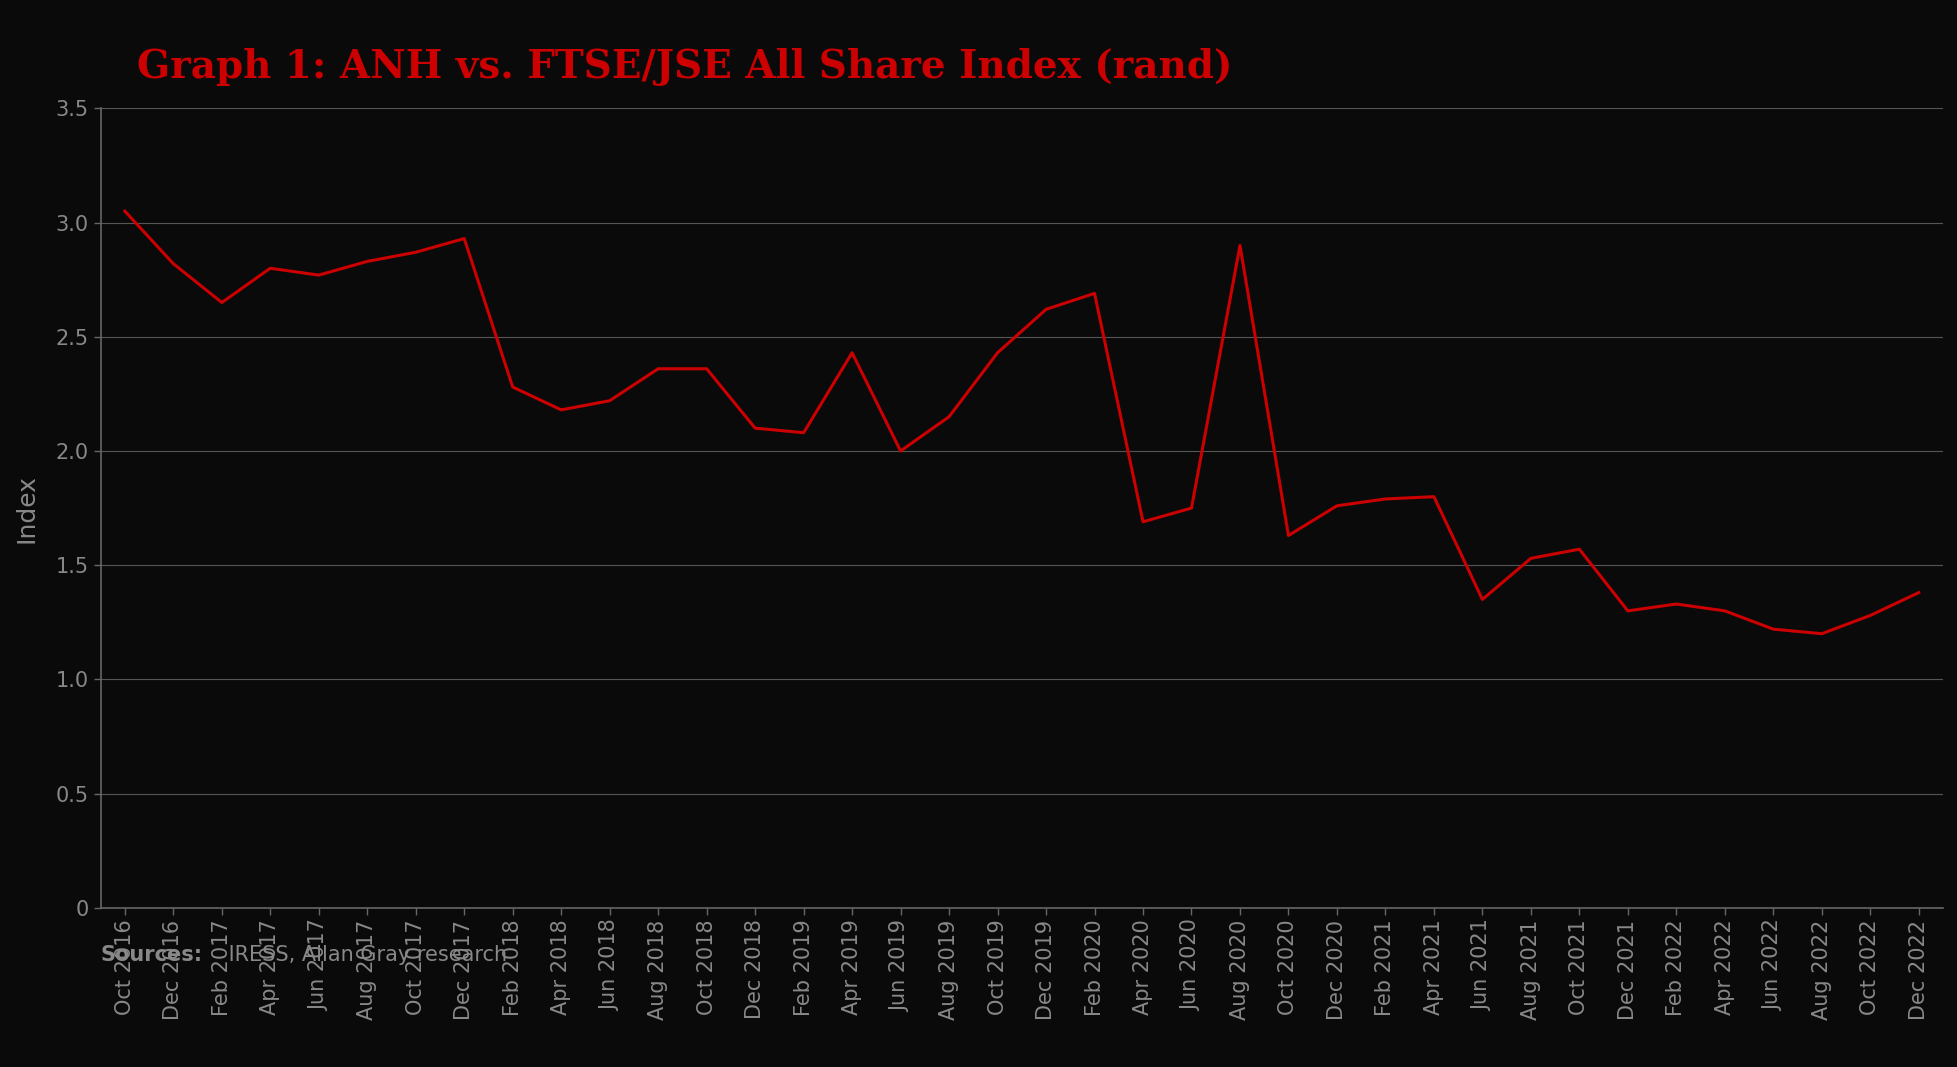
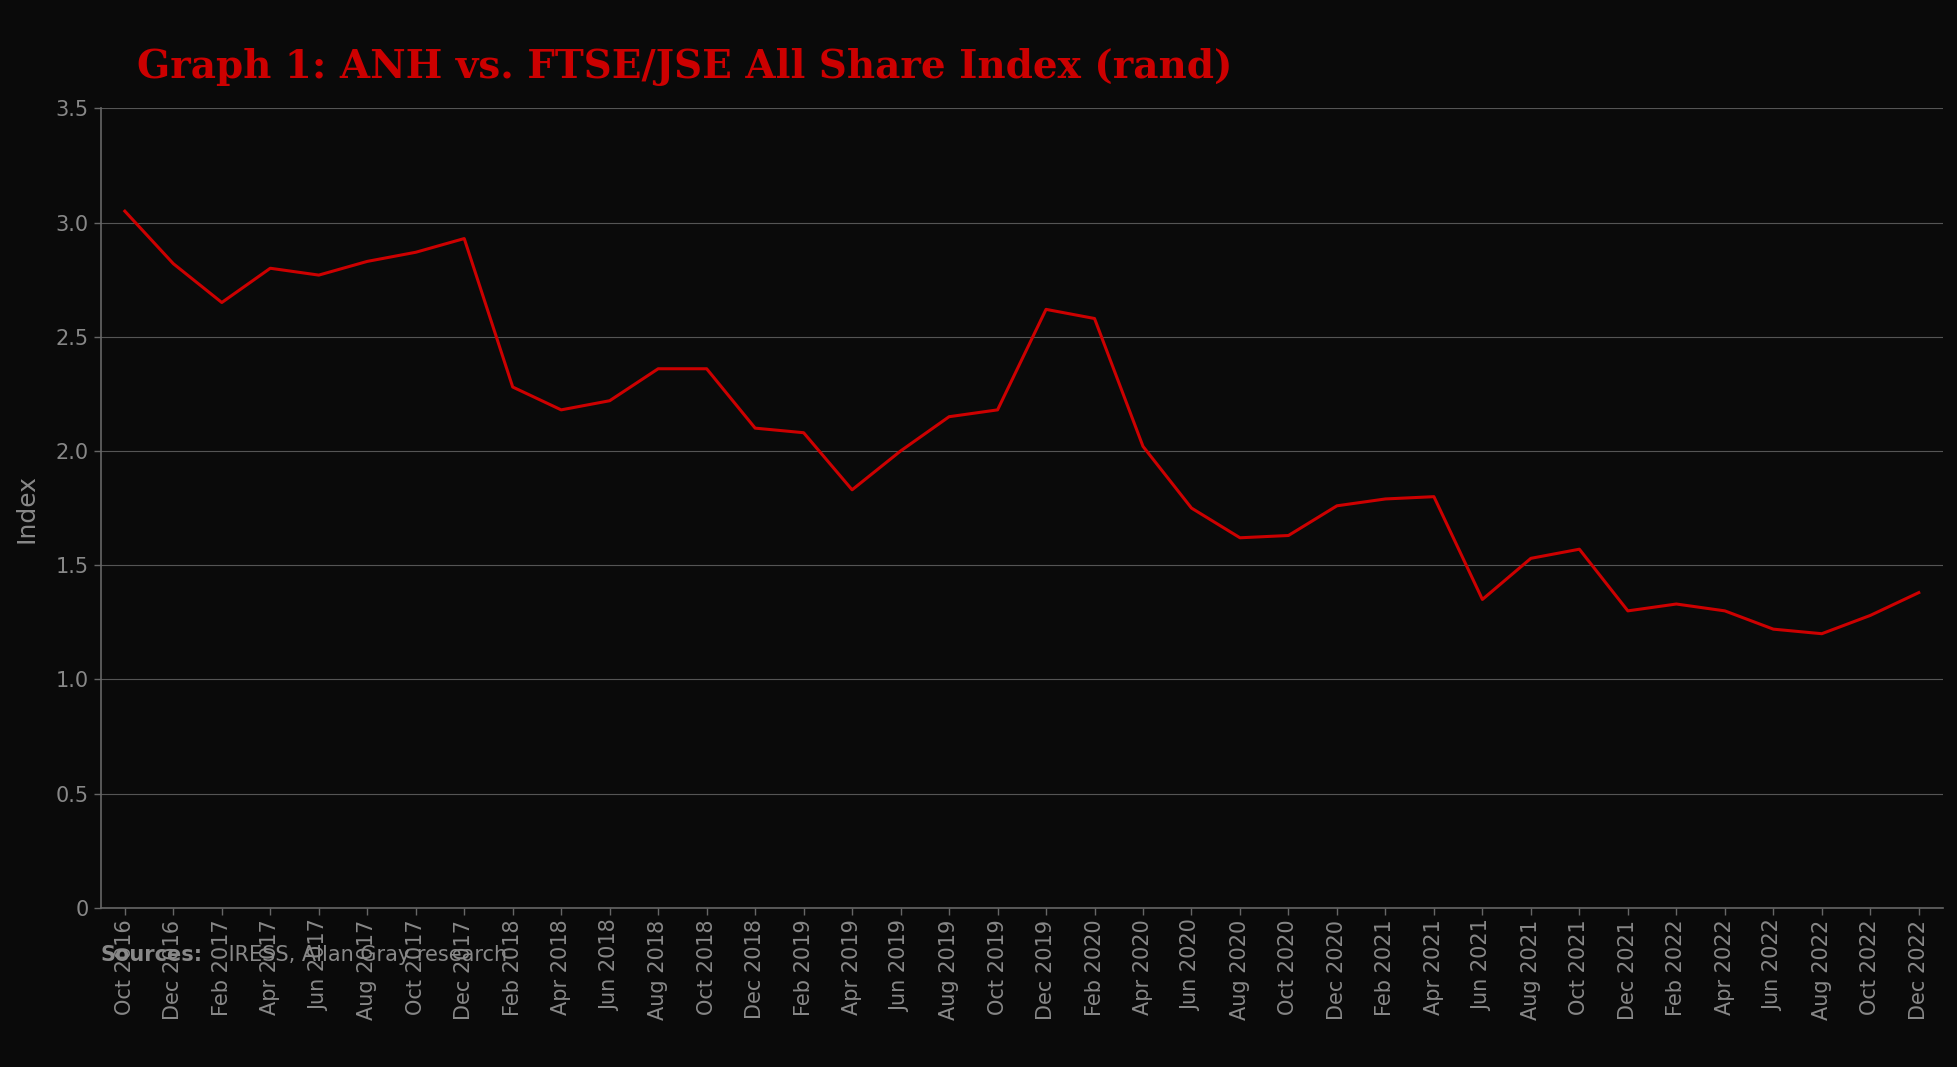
Apr 2019: 2.43 -> 1.83
Oct 2019: 2.43 -> 2.18
Feb 2020: 2.69 -> 2.58
Apr 2020: 1.69 -> 2.02
Aug 2020: 2.90 -> 1.62
